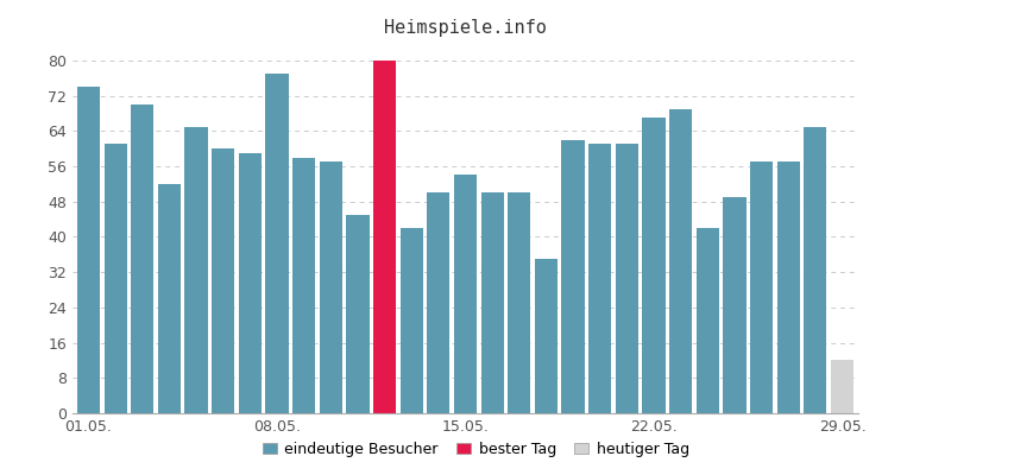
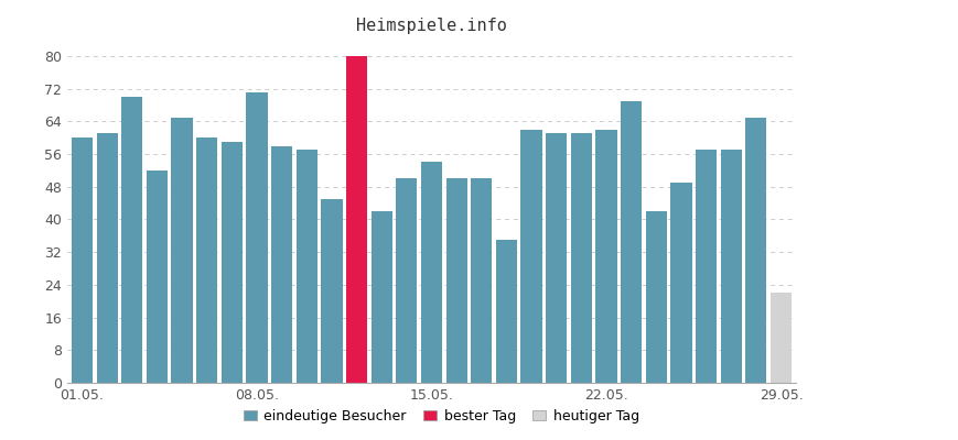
01.05.: 74 -> 60
08.05.: 77 -> 71
22.05.: 67 -> 62
29.05.: 12 -> 22
